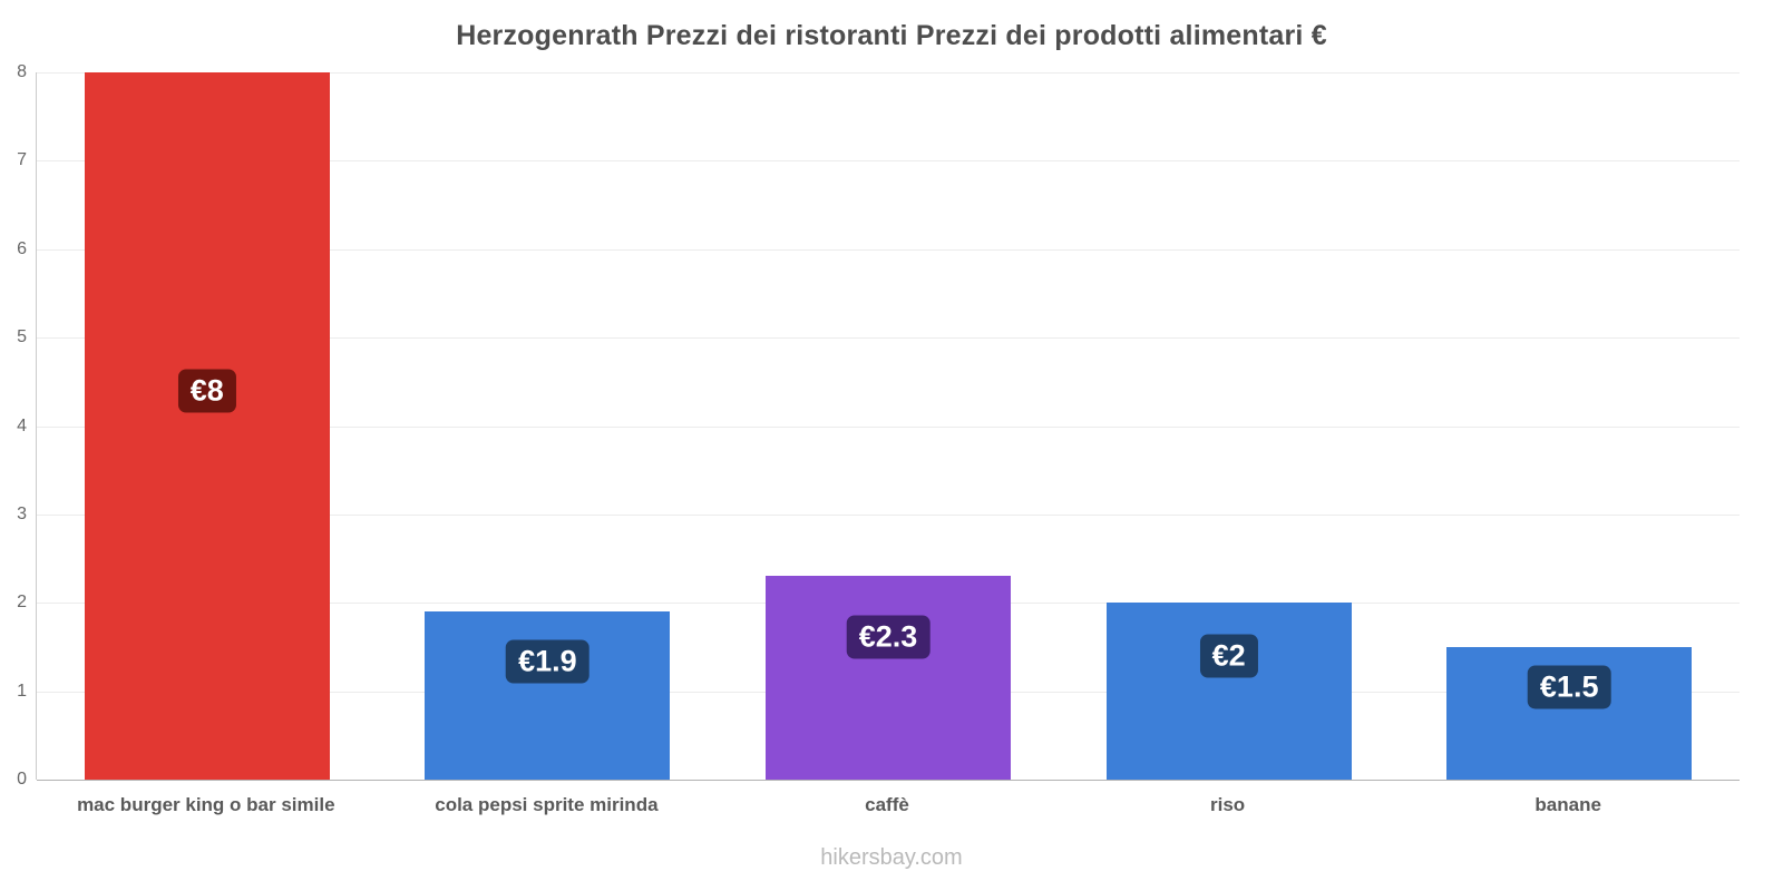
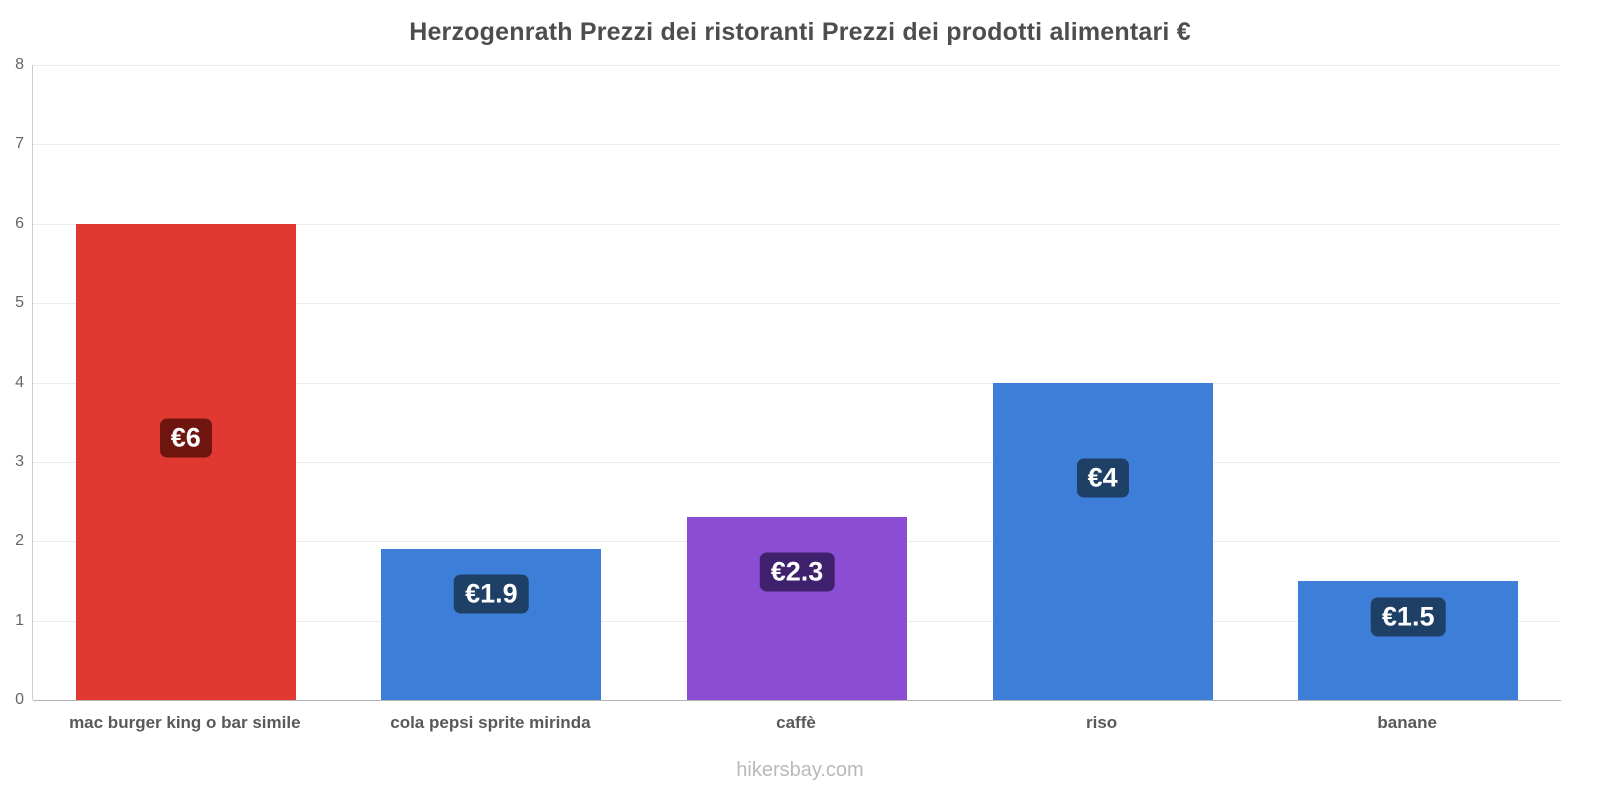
mac burger king o bar simile: €8 -> €6
riso: €2 -> €4
